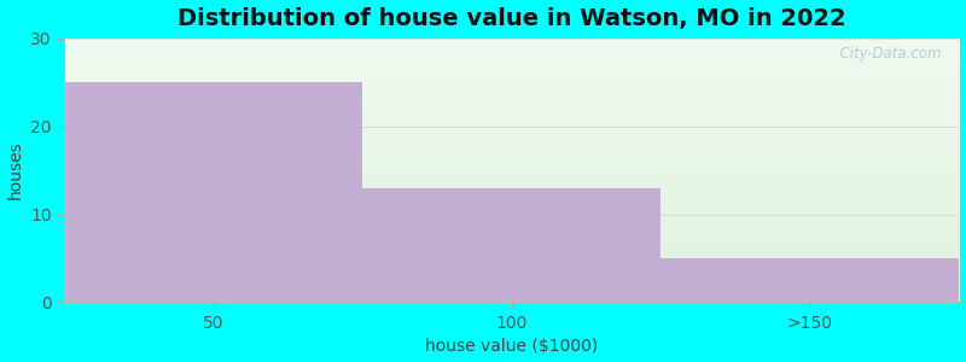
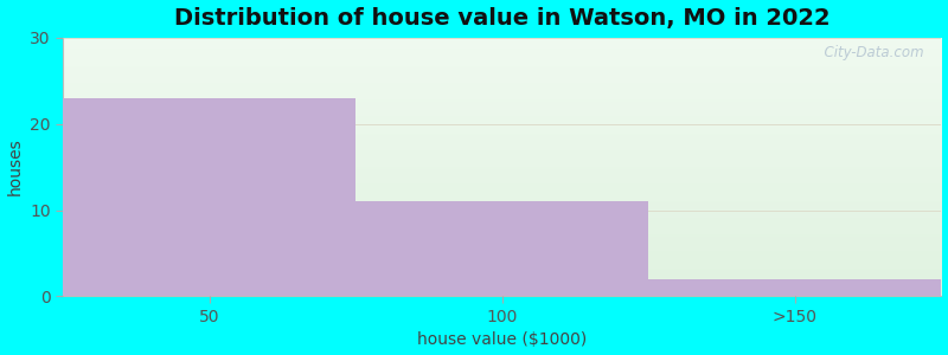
50: 25 -> 23
100: 13 -> 11
>150: 5 -> 2
